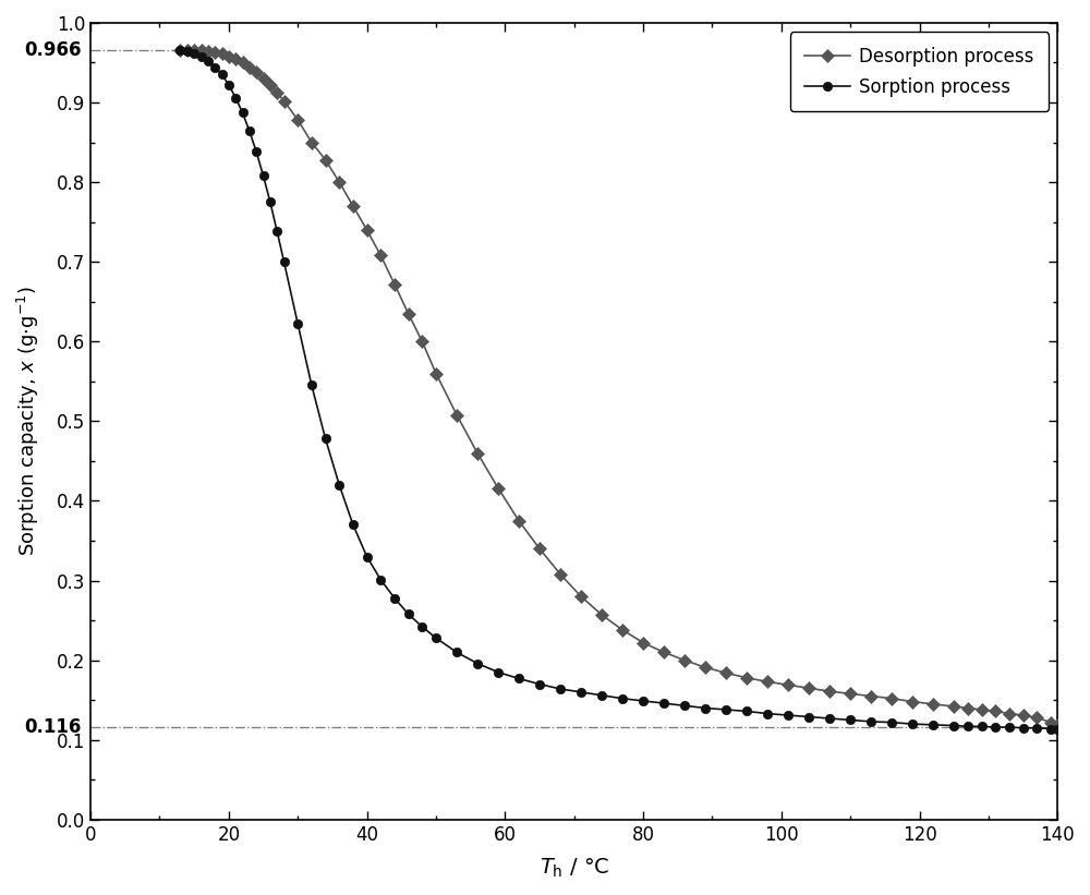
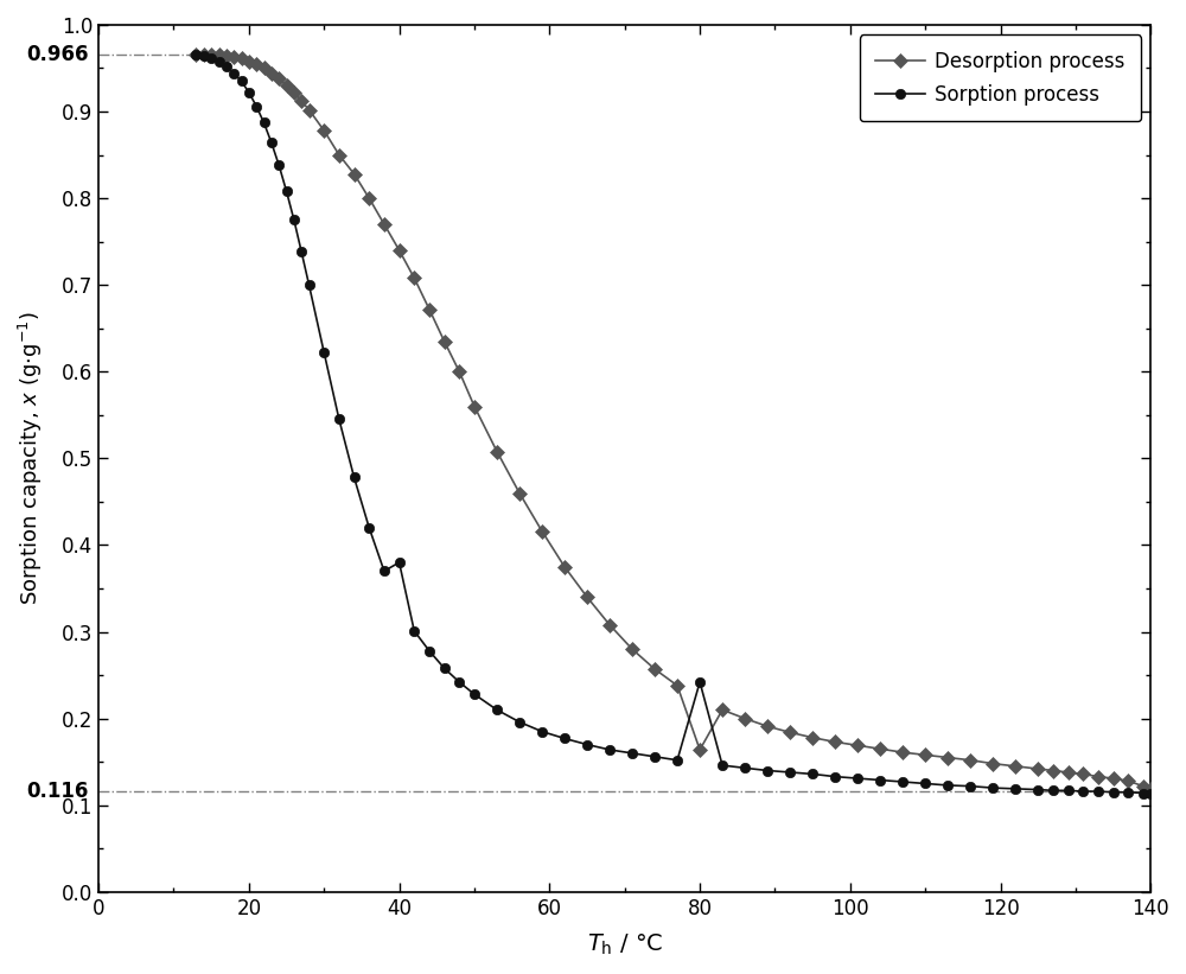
Sorption process/40: 0.330 -> 0.380
Desorption process/80: 0.222 -> 0.164
Sorption process/80: 0.149 -> 0.242
